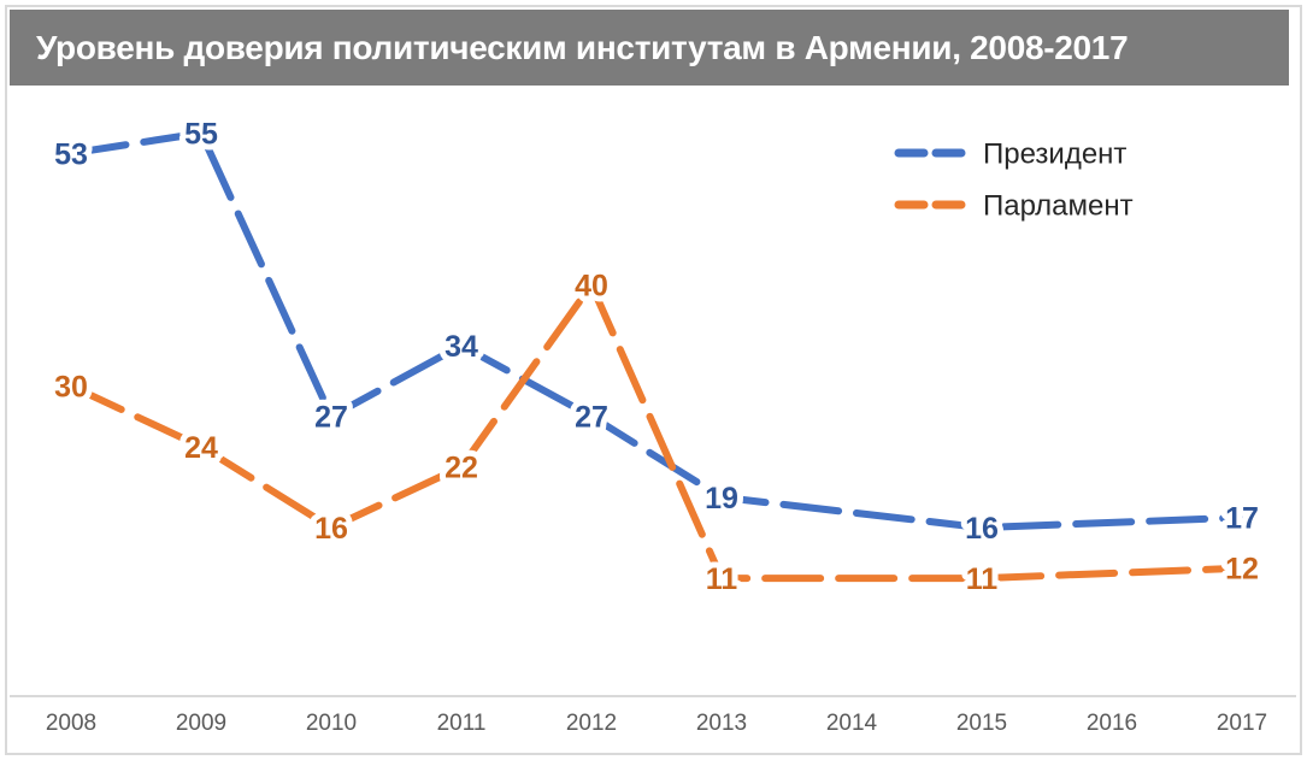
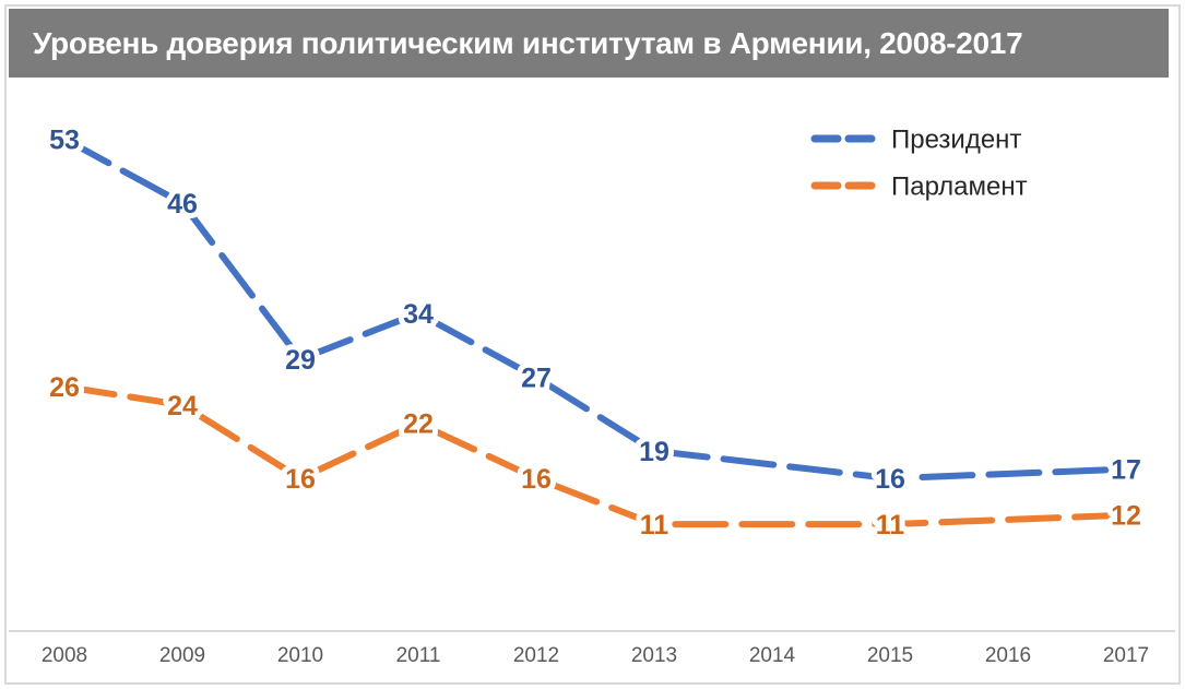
Парламент/2008: 30 -> 26
Президент/2009: 55 -> 46
Президент/2010: 27 -> 29
Парламент/2012: 40 -> 16
